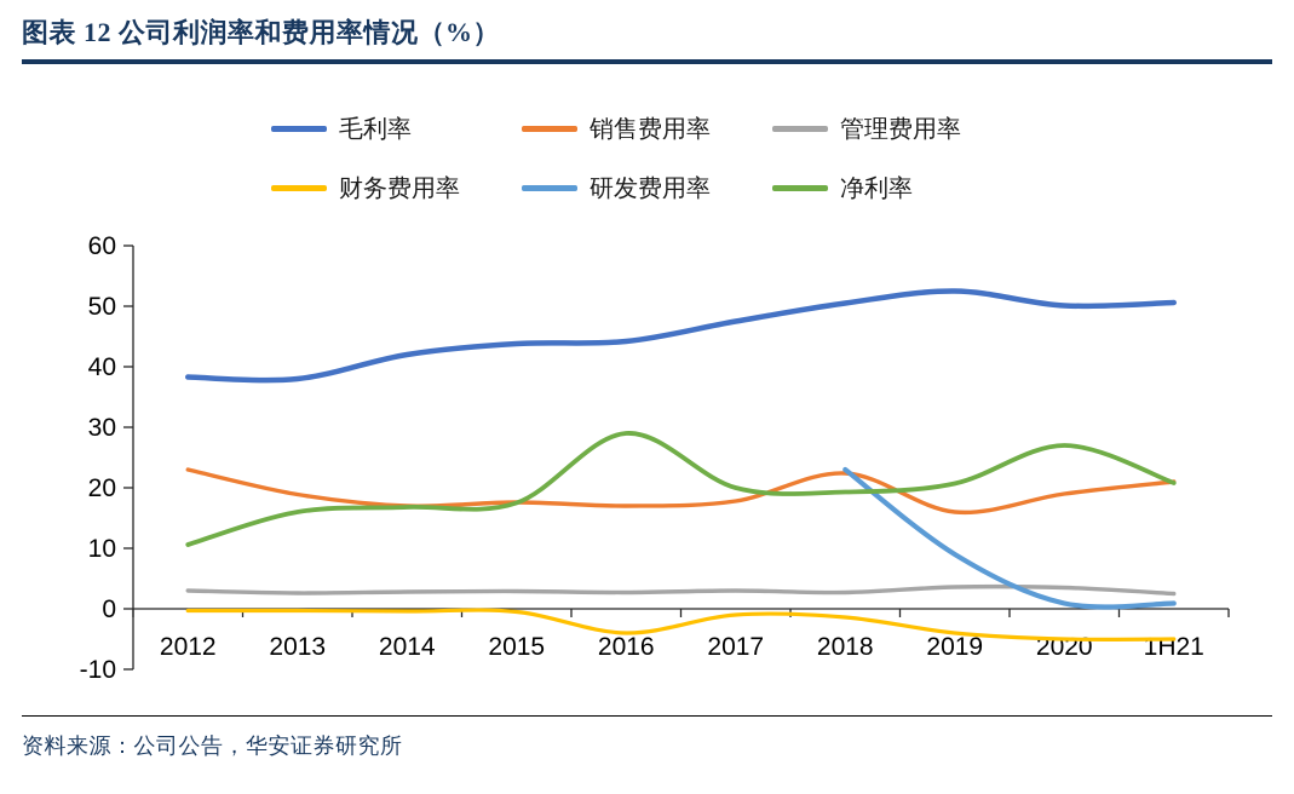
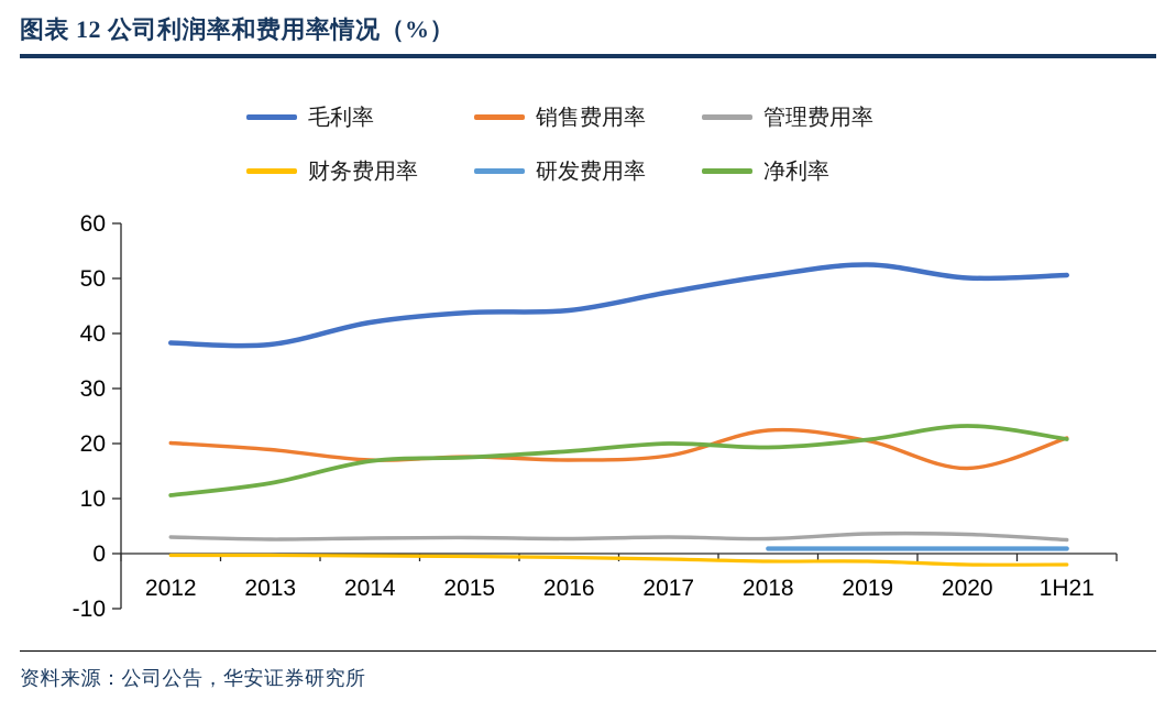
销售费用率/2012: 23 -> 20
净利率/2013: 16 -> 13
财务费用率/2016: -4 -> -1
净利率/2016: 29 -> 19
研发费用率/2018: 23 -> 1
销售费用率/2019: 16 -> 20
财务费用率/2019: -4 -> -1
研发费用率/2019: 9 -> 1
销售费用率/2020: 19 -> 16
财务费用率/2020: -5 -> -2
净利率/2020: 27 -> 23
财务费用率/1H21: -5 -> -2
